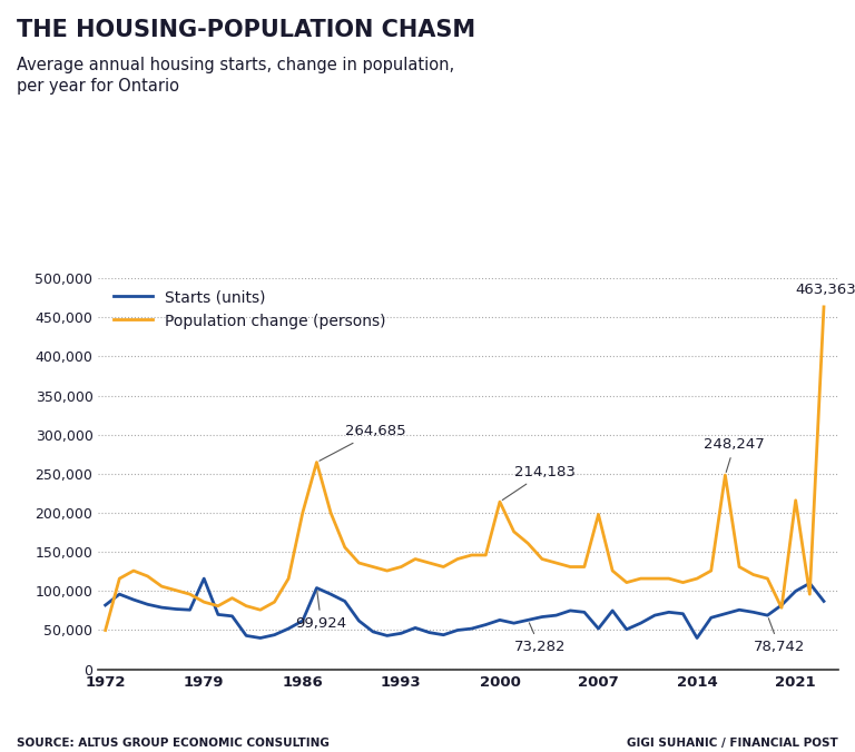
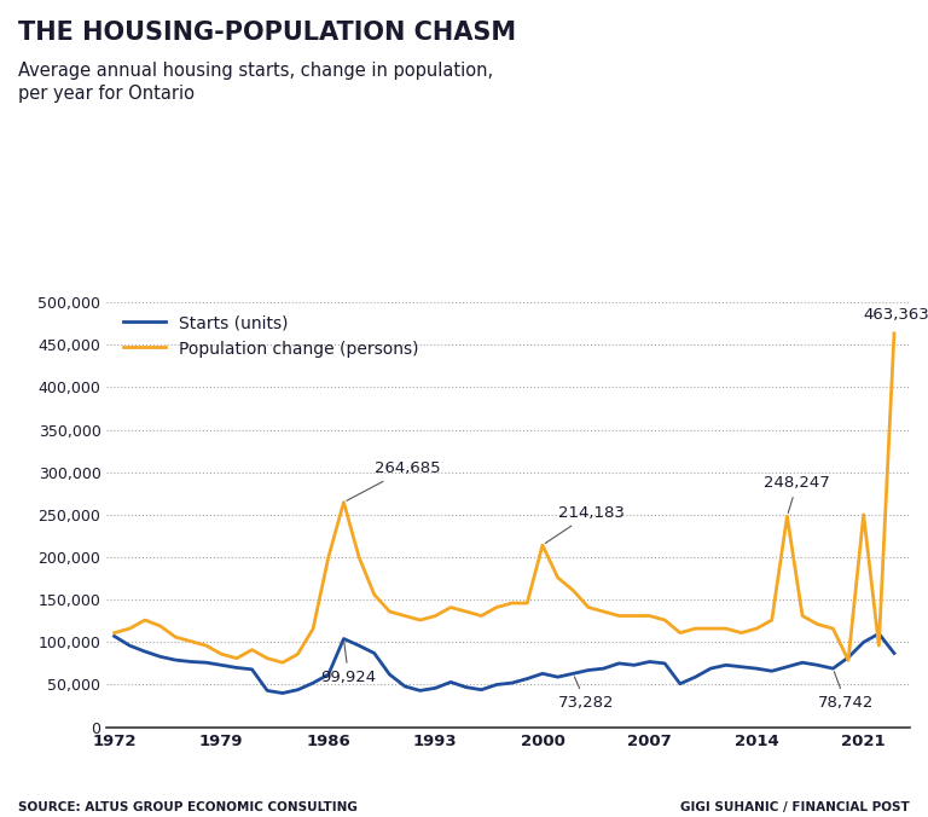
Starts (units)/1972: 82,000 -> 107,000
Population change (persons)/1972: 50,000 -> 111,000
Starts (units)/1979: 116,000 -> 73,000
Starts (units)/2007: 52,000 -> 77,000
Population change (persons)/2007: 198,000 -> 131,000
Starts (units)/2014: 40,000 -> 69,000
Population change (persons)/2021: 216,000 -> 250,000
